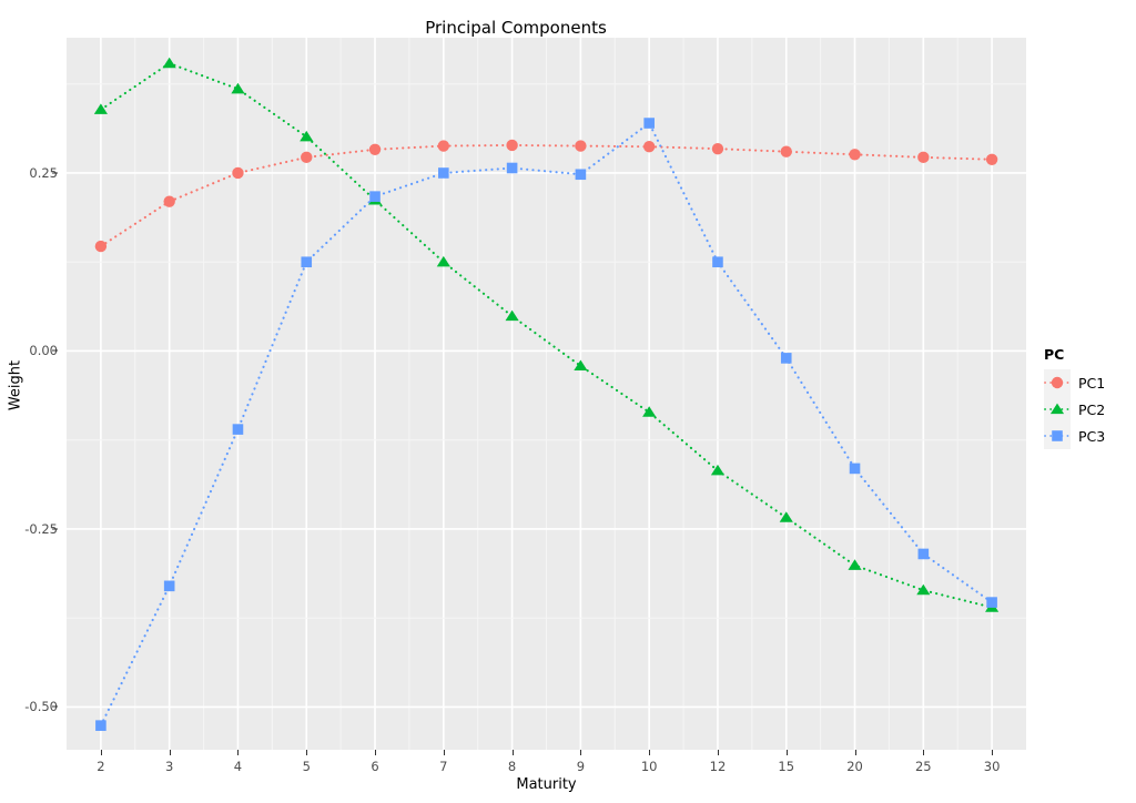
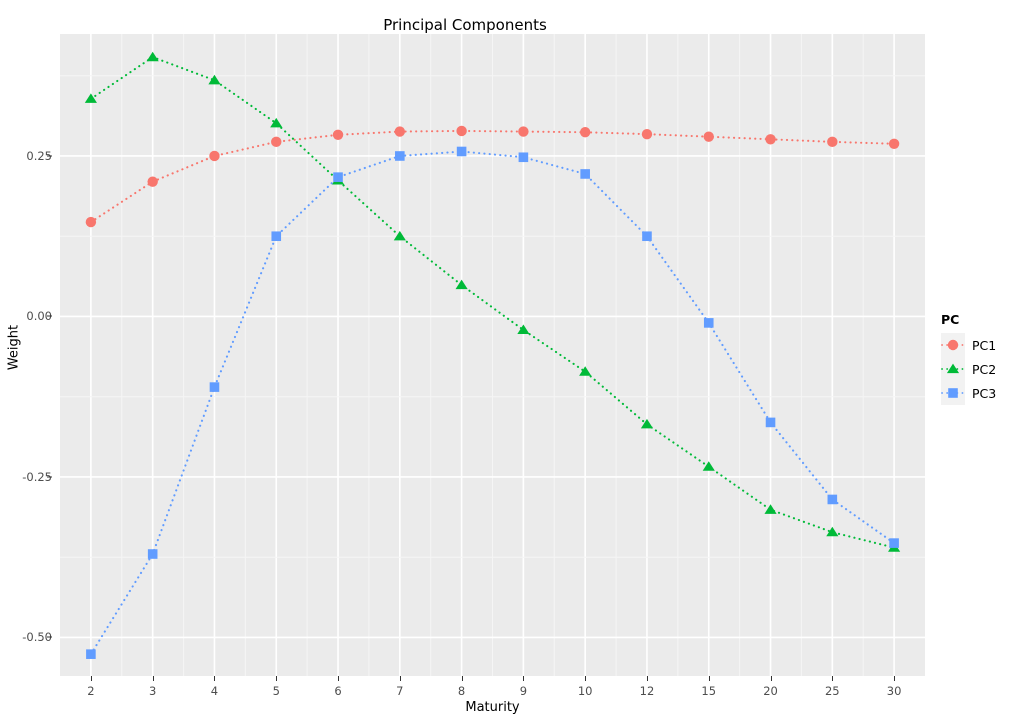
PC3/3: -0.33 -> -0.37
PC3/10: 0.32 -> 0.22
